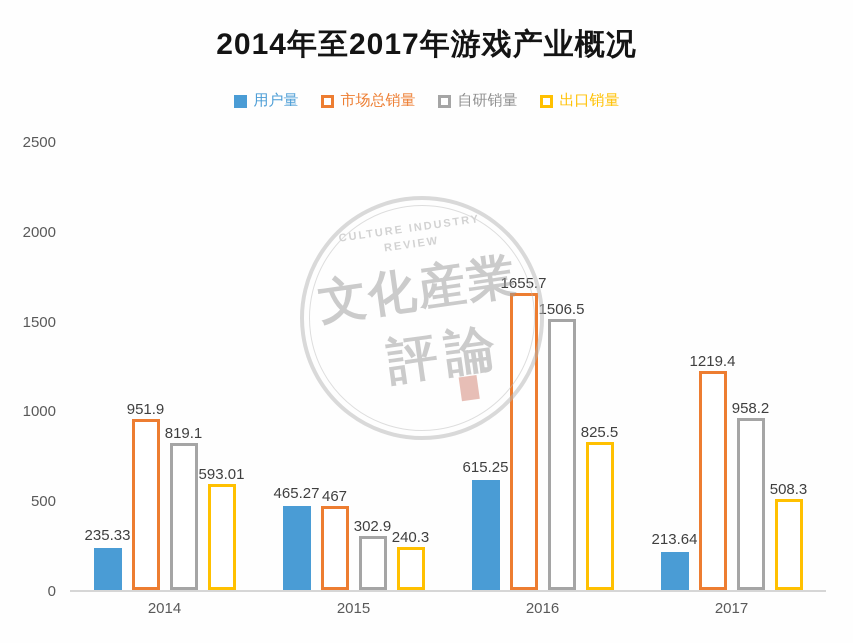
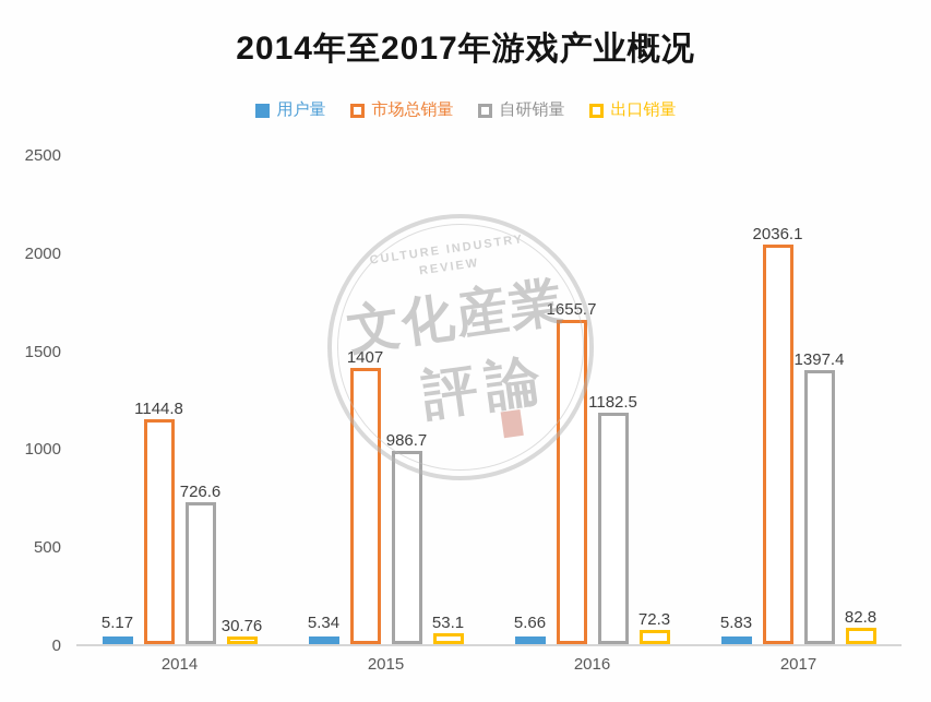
用户量/2014: 235.33 -> 5.17
市场总销量/2014: 951.9 -> 1144.8
自研销量/2014: 819.1 -> 726.6
出口销量/2014: 593.01 -> 30.76
用户量/2015: 465.27 -> 5.34
市场总销量/2015: 467 -> 1407
自研销量/2015: 302.9 -> 986.7
出口销量/2015: 240.3 -> 53.1
用户量/2016: 615.25 -> 5.66
自研销量/2016: 1506.5 -> 1182.5
出口销量/2016: 825.5 -> 72.3
用户量/2017: 213.64 -> 5.83
市场总销量/2017: 1219.4 -> 2036.1
自研销量/2017: 958.2 -> 1397.4
出口销量/2017: 508.3 -> 82.8
